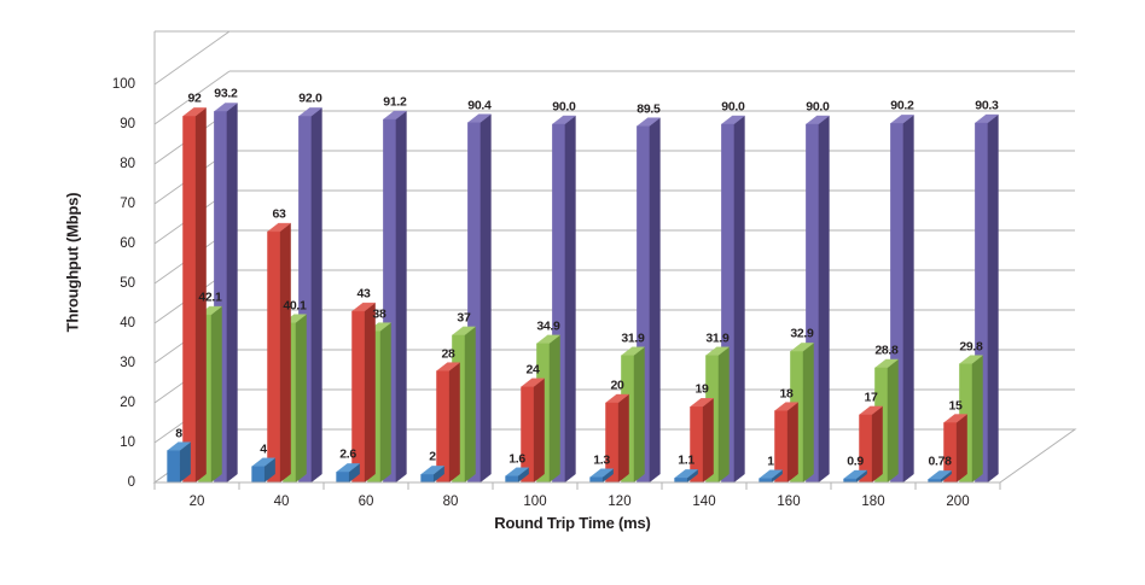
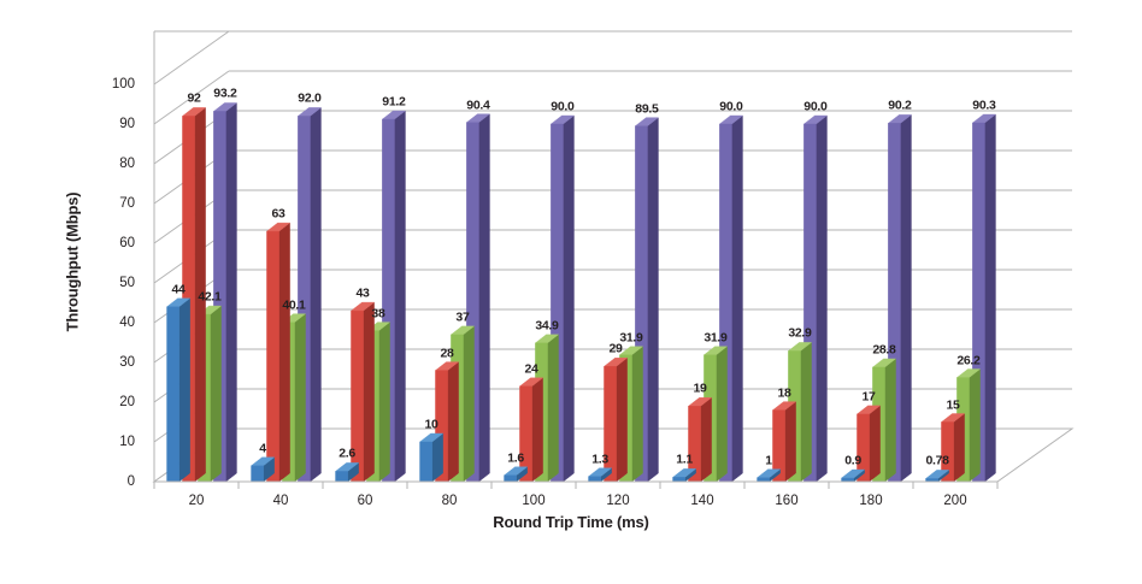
Reno TCP/20: 8 -> 44
Reno TCP/80: 2 -> 10
FAST TCP/120: 20 -> 29
UDT/200: 29.8 -> 26.2
